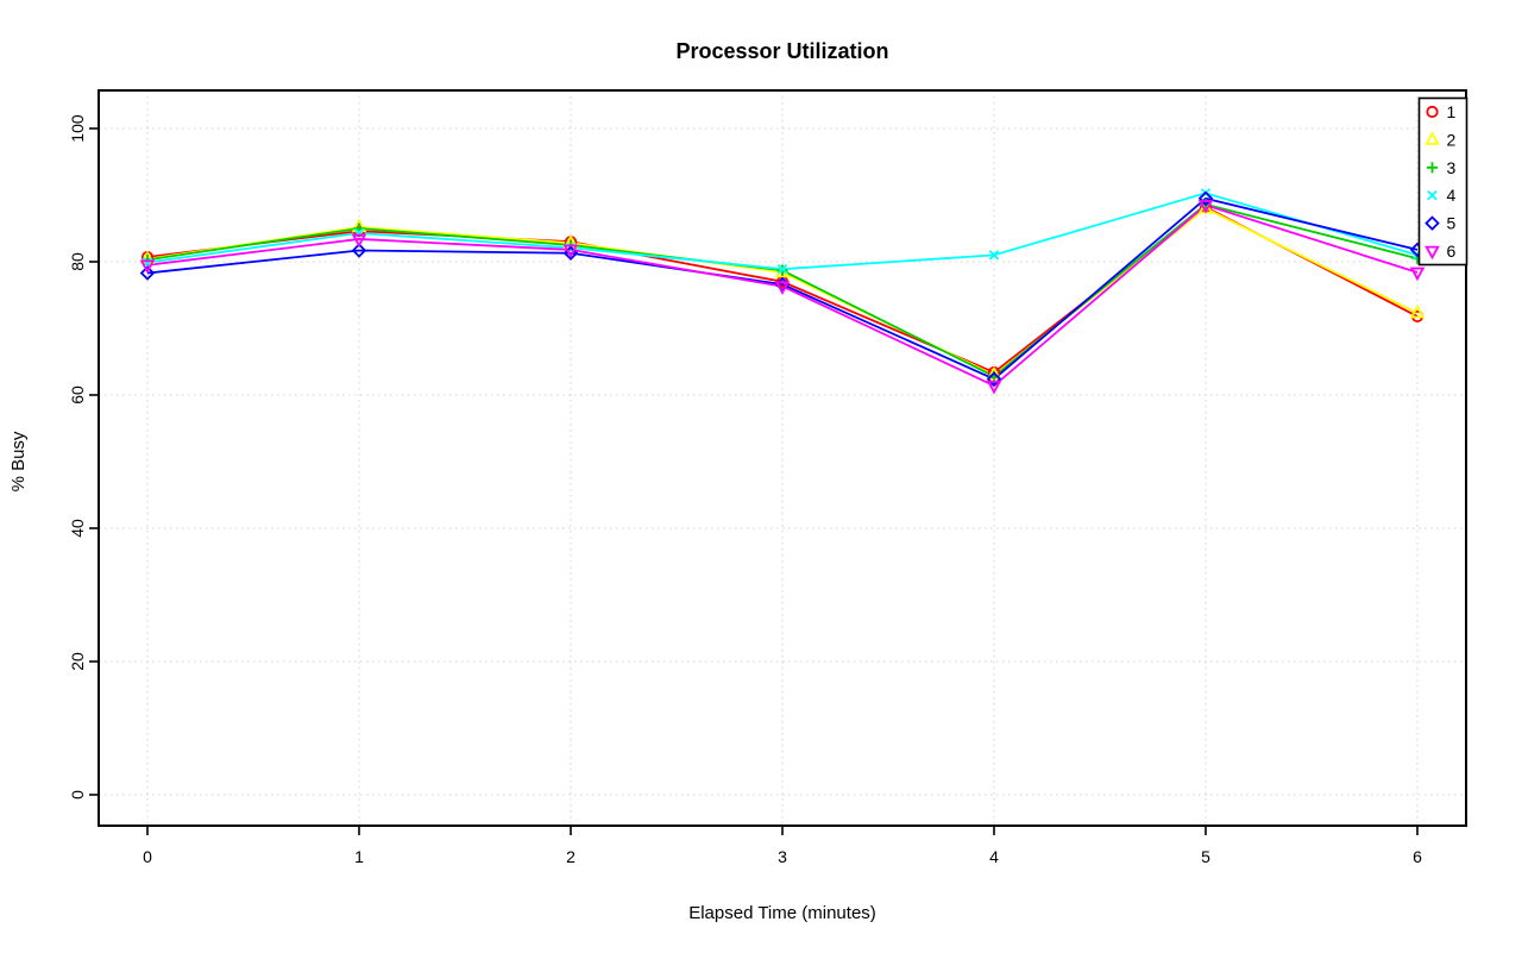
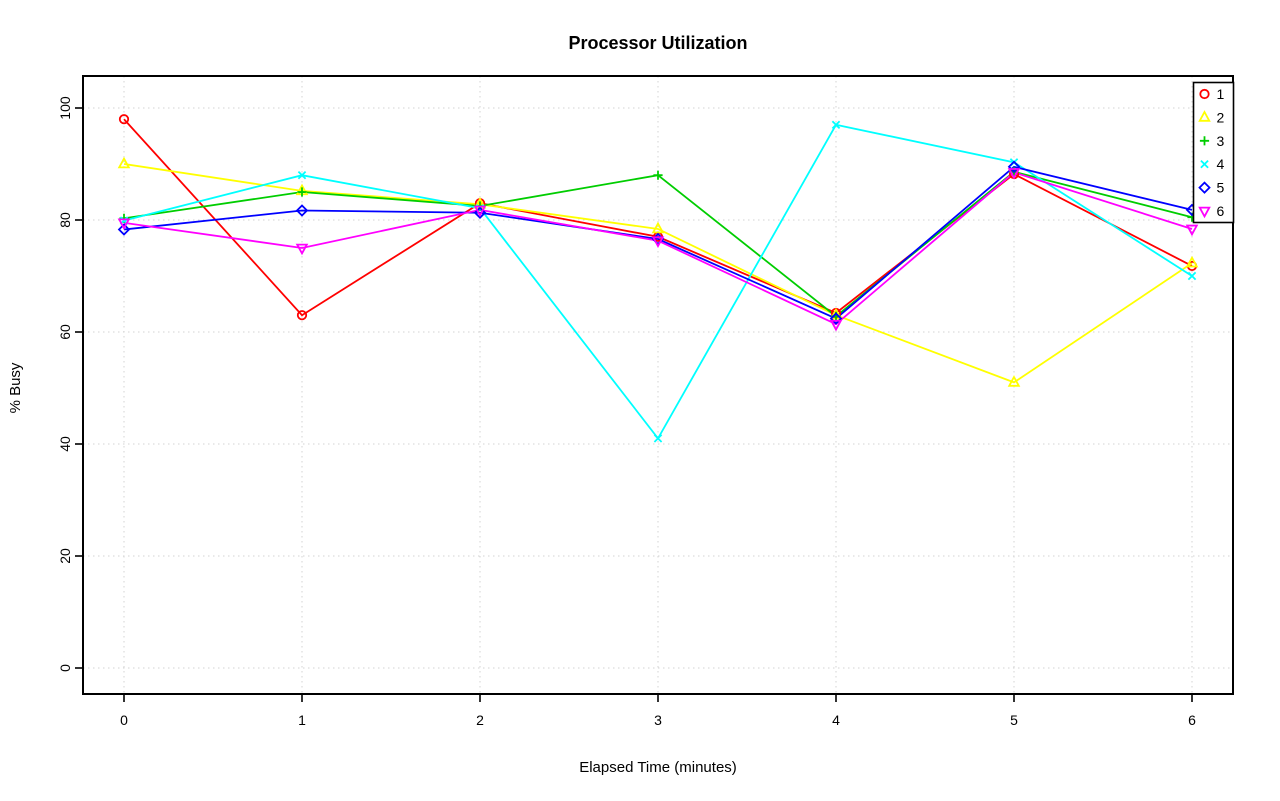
1/0: 81 -> 98
2/0: 80 -> 90
1/1: 85 -> 63
4/1: 84 -> 88
6/1: 83 -> 75
3/3: 79 -> 88
4/3: 79 -> 41
4/4: 81 -> 97
2/5: 88 -> 51
4/6: 81 -> 70
